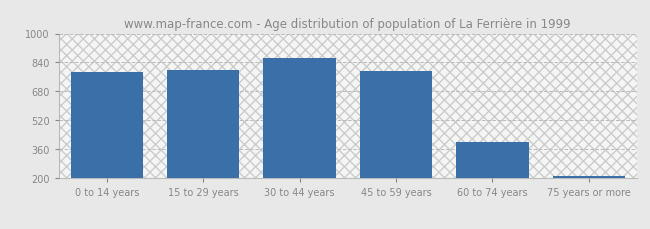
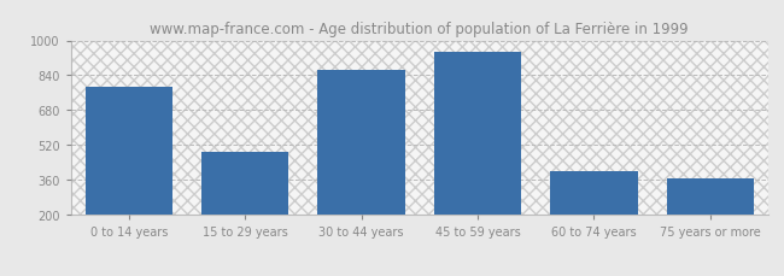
15 to 29 years: 800 -> 490
45 to 59 years: 800 -> 950
75 years or more: 220 -> 370
